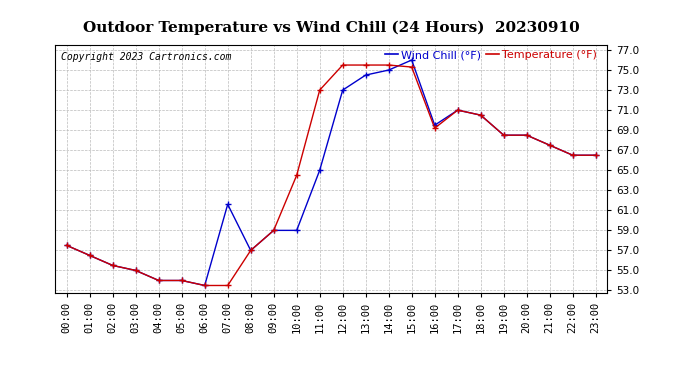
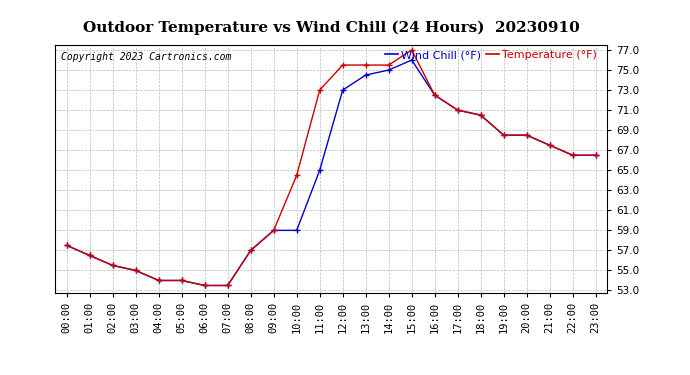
Wind Chill (°F)/07:00: 61.6 -> 53.5
Temperature (°F)/15:00: 75.3 -> 77.0
Temperature (°F)/16:00: 69.2 -> 72.5
Wind Chill (°F)/16:00: 69.5 -> 72.5
